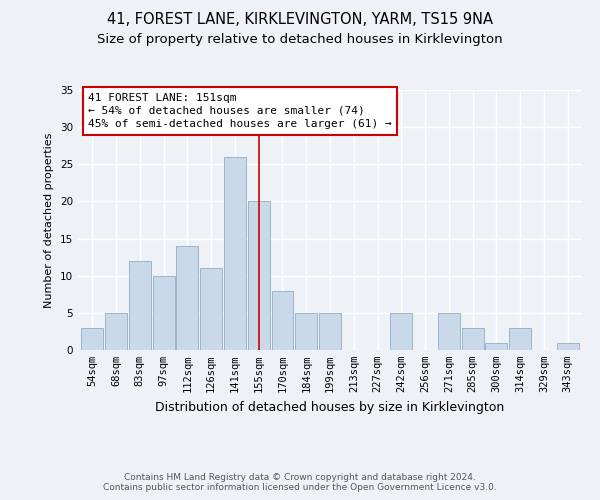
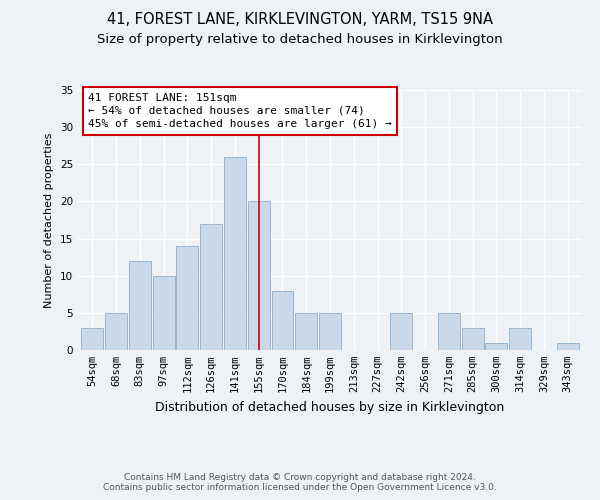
126sqm: 11 -> 17
